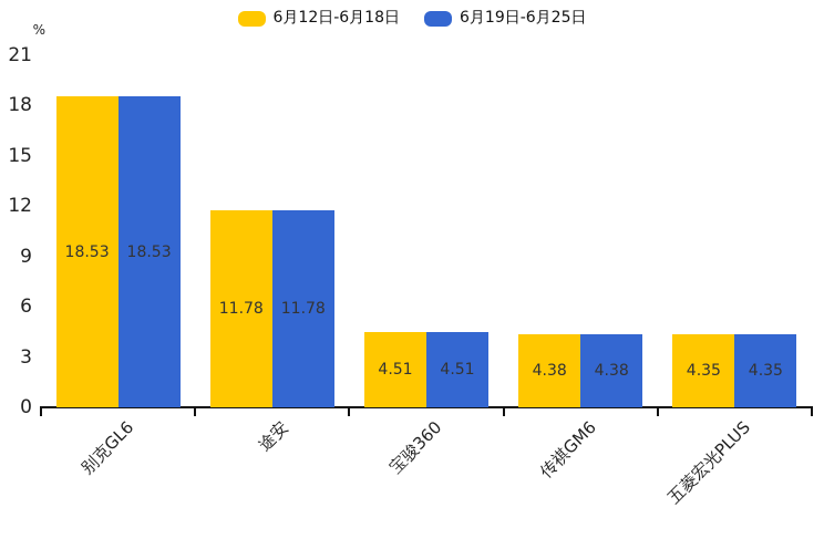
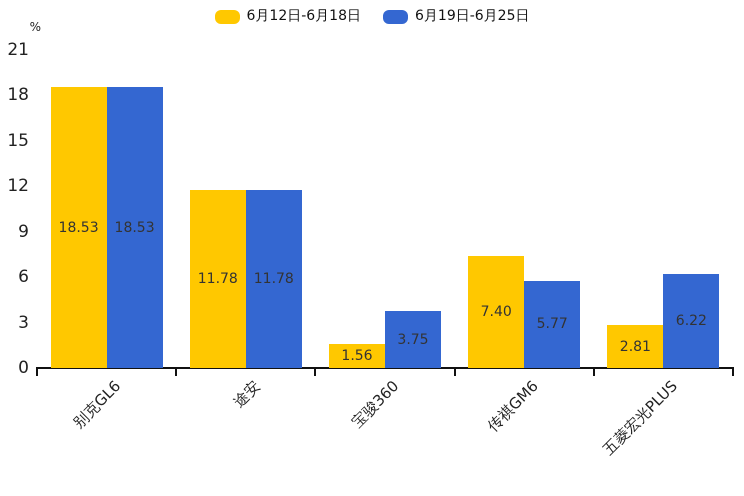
6月12日-6月18日/宝骏360: 4.51 -> 1.56
6月19日-6月25日/宝骏360: 4.51 -> 3.75
6月12日-6月18日/传祺GM6: 4.38 -> 7.40
6月19日-6月25日/传祺GM6: 4.38 -> 5.77
6月12日-6月18日/五菱宏光PLUS: 4.35 -> 2.81
6月19日-6月25日/五菱宏光PLUS: 4.35 -> 6.22
